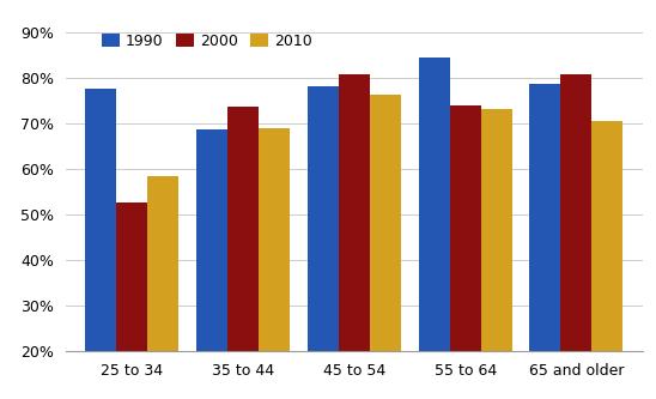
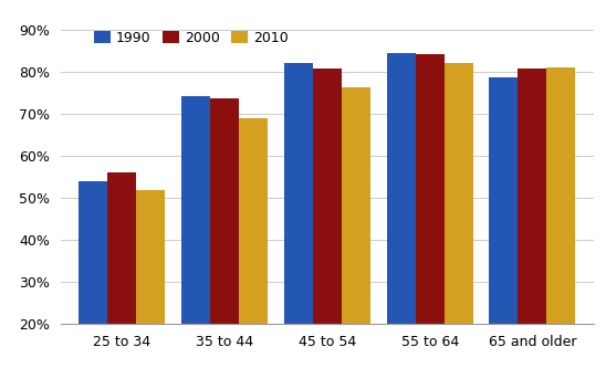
1990/25 to 34: 77.5% -> 54.0%
2000/25 to 34: 52.5% -> 56.0%
2010/25 to 34: 58.5% -> 51.8%
1990/35 to 44: 68.5% -> 74.2%
1990/45 to 54: 78.0% -> 82.0%
2000/55 to 64: 74.0% -> 84.2%
2010/55 to 64: 73.0% -> 82.0%
2010/65 and older: 70.5% -> 81.0%
